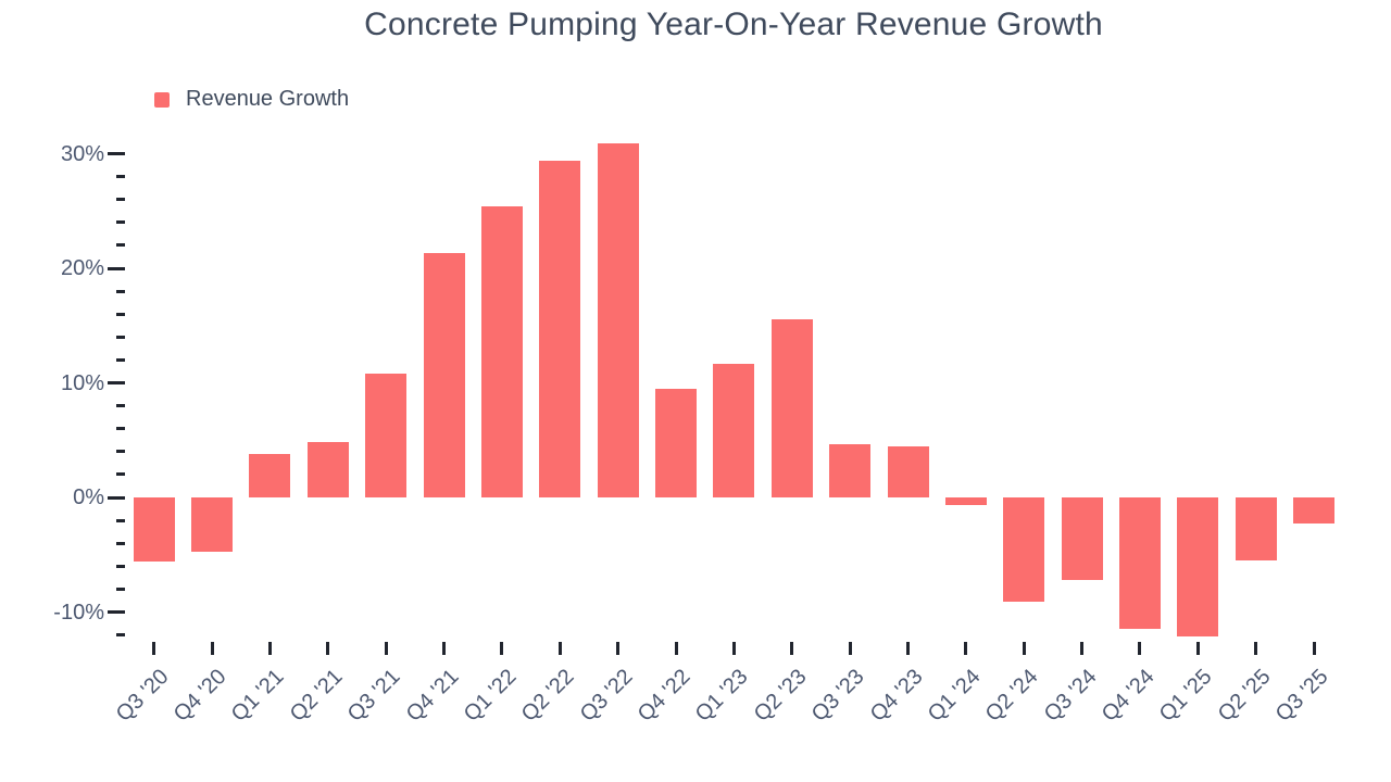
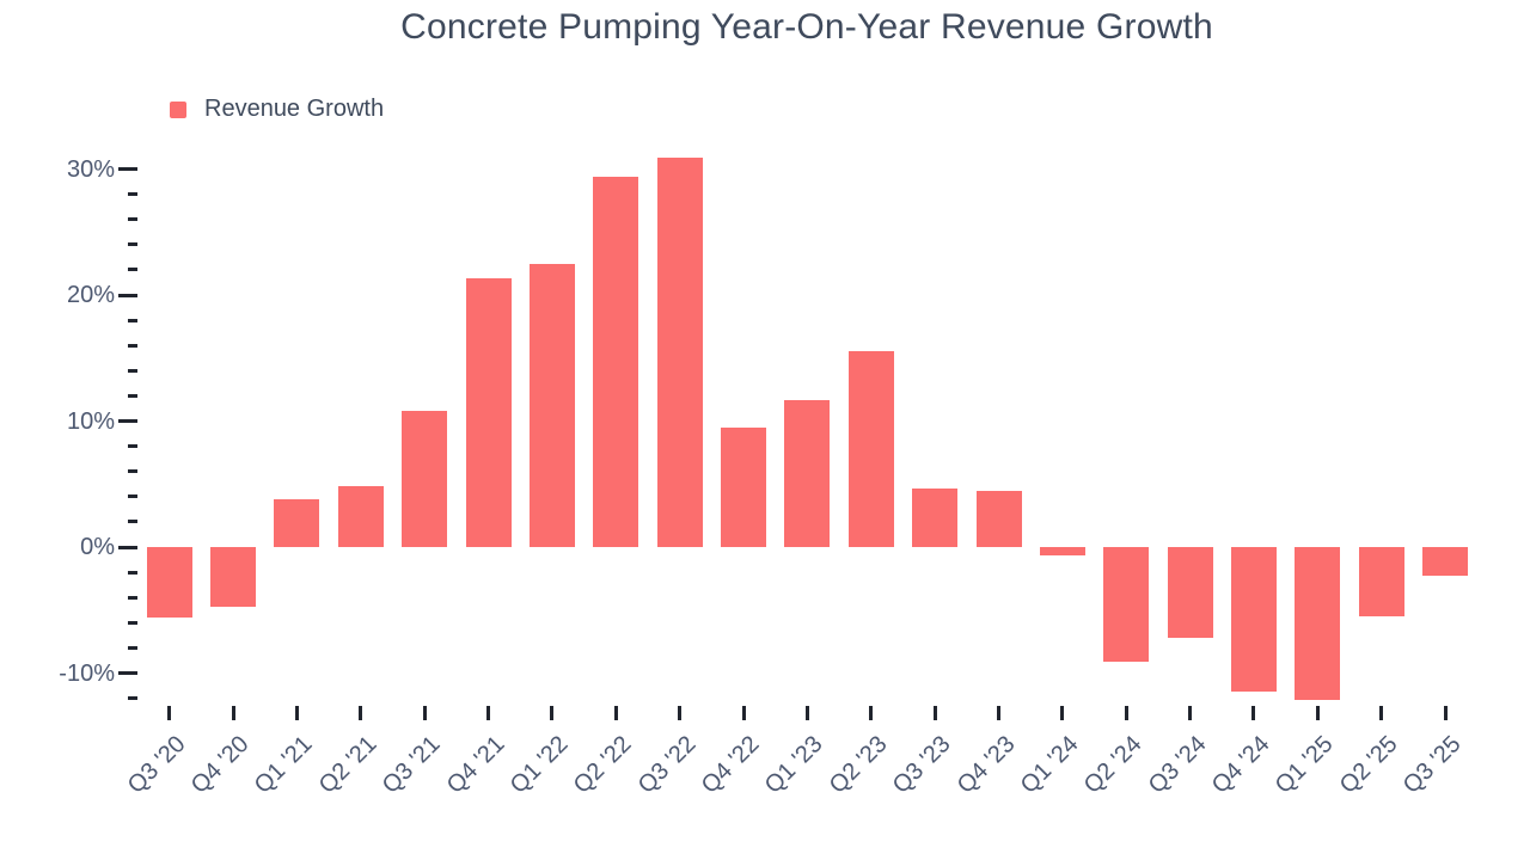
Q1 '22: 25.4% -> 22.5%
